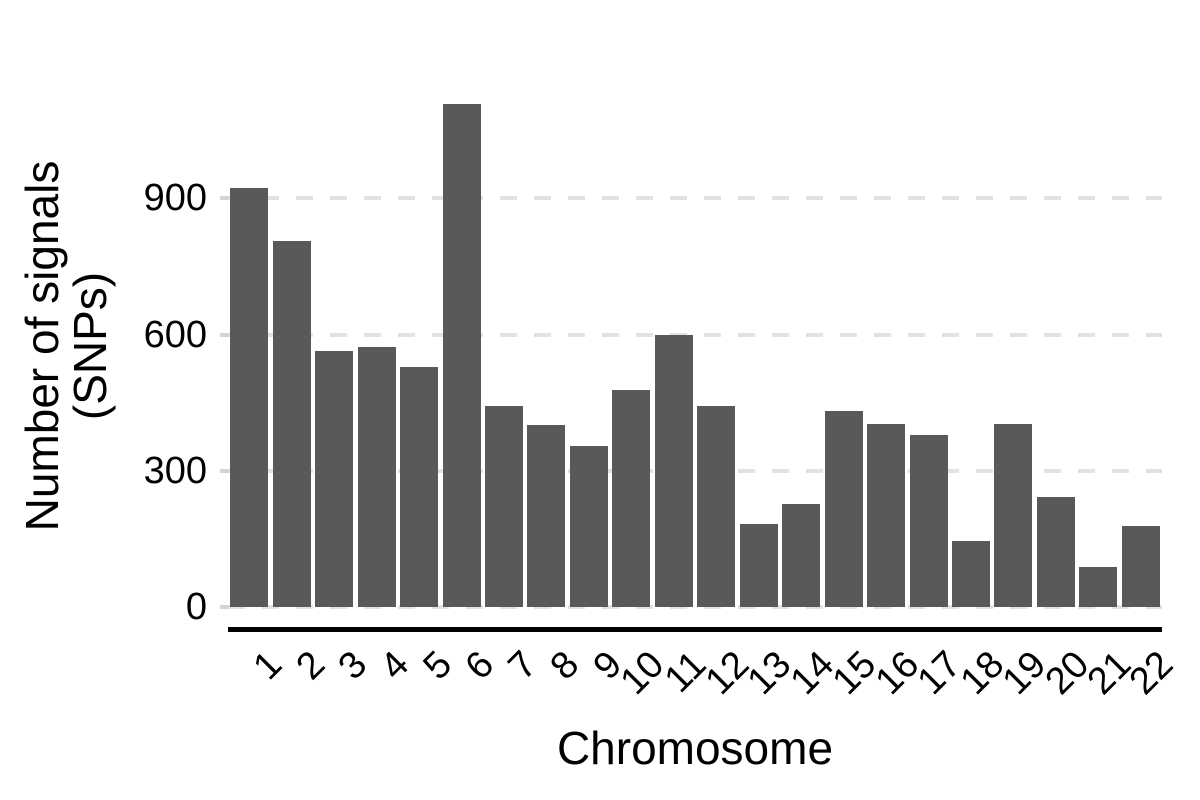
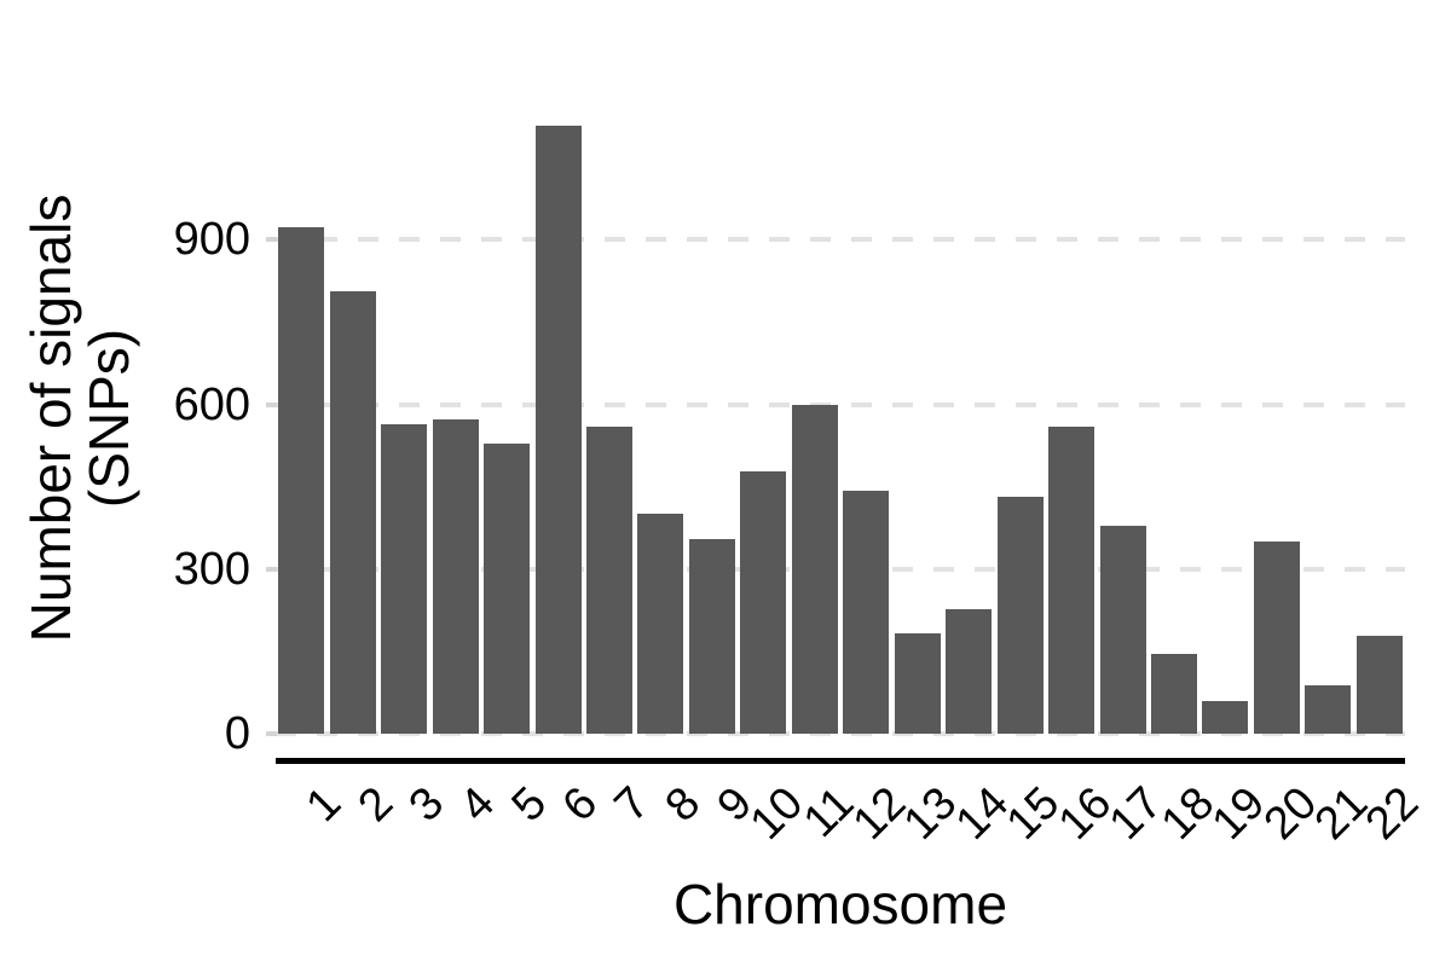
7: 440 -> 560
16: 400 -> 560
19: 400 -> 60
20: 240 -> 350
